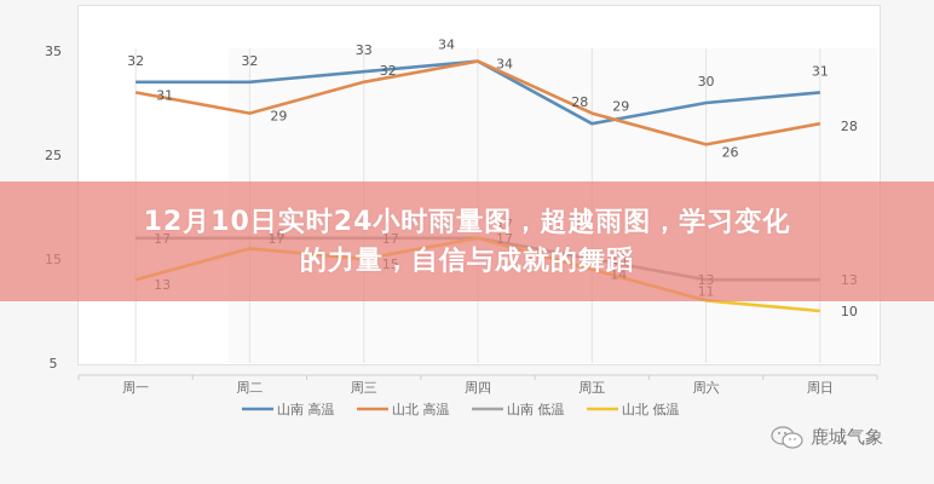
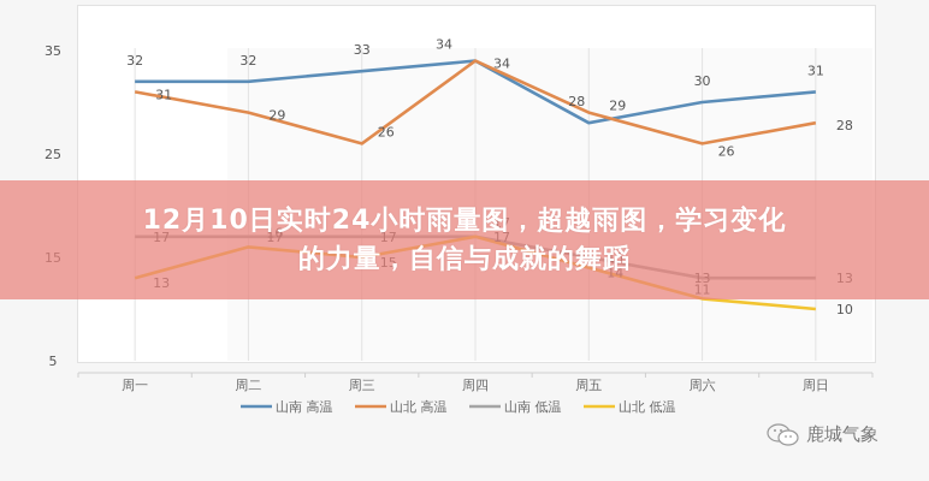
山北 高温/周三: 32 -> 26
